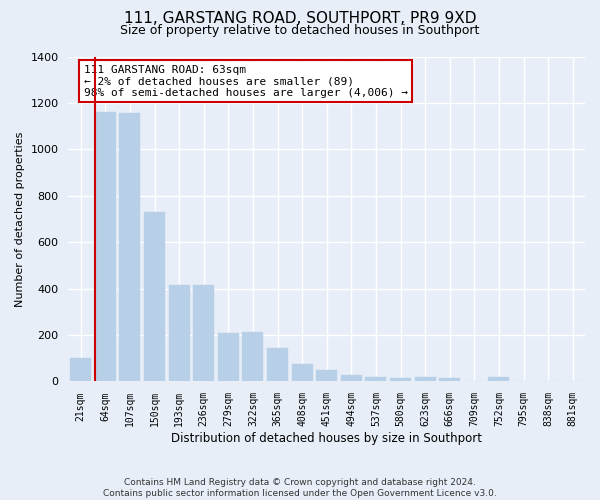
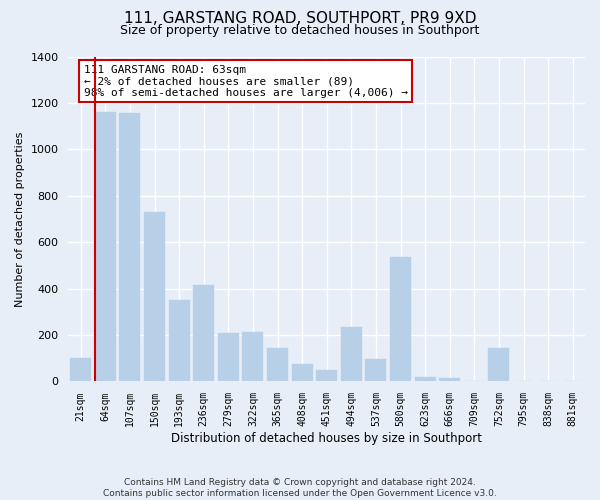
193sqm: 415 -> 350
494sqm: 28 -> 235
537sqm: 18 -> 95
580sqm: 13 -> 535
752sqm: 20 -> 145
